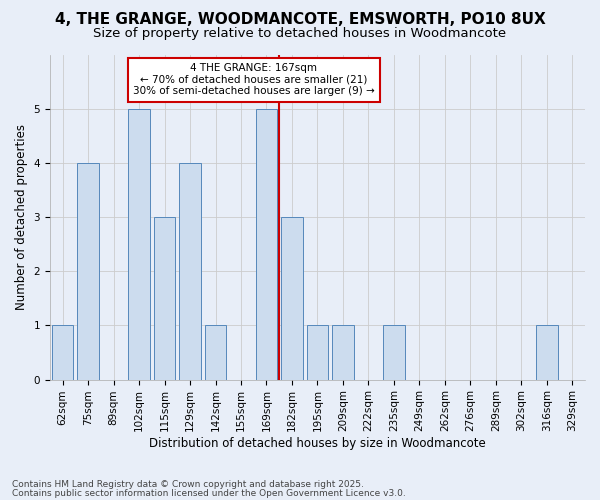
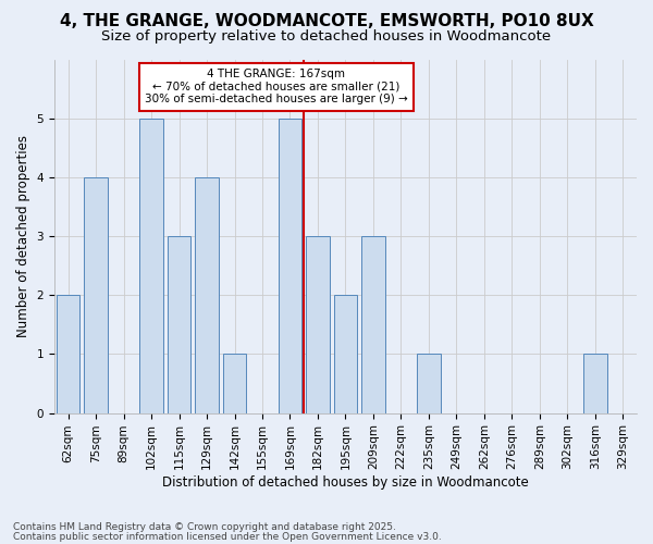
62sqm: 1 -> 2
195sqm: 1 -> 2
209sqm: 1 -> 3
